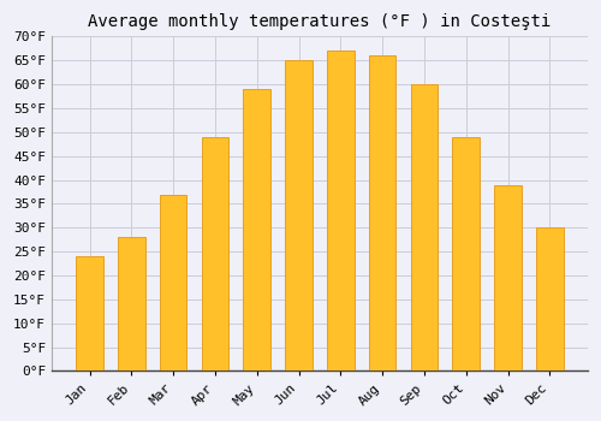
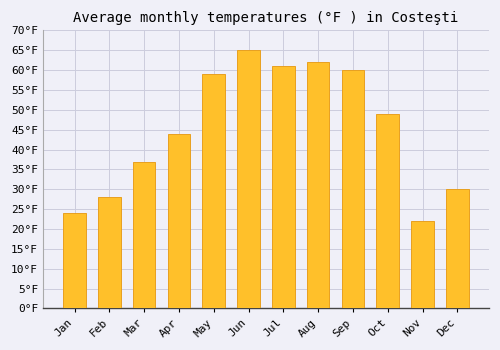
Apr: 49°F -> 44°F
Jul: 67°F -> 61°F
Aug: 66°F -> 62°F
Nov: 39°F -> 22°F
